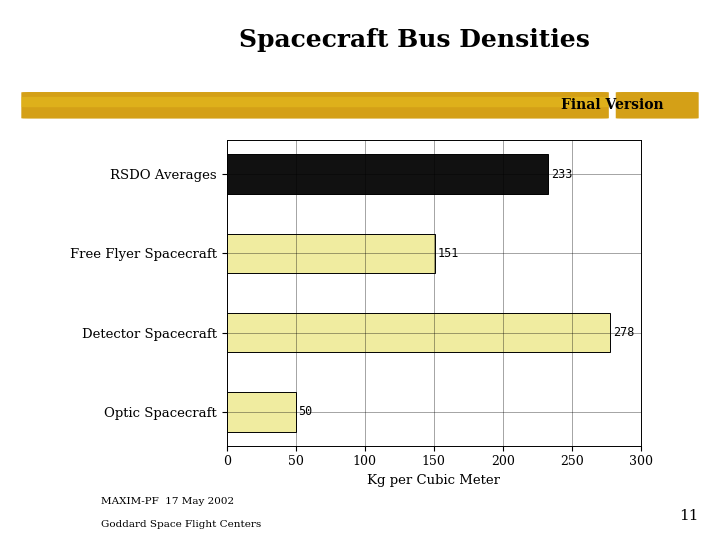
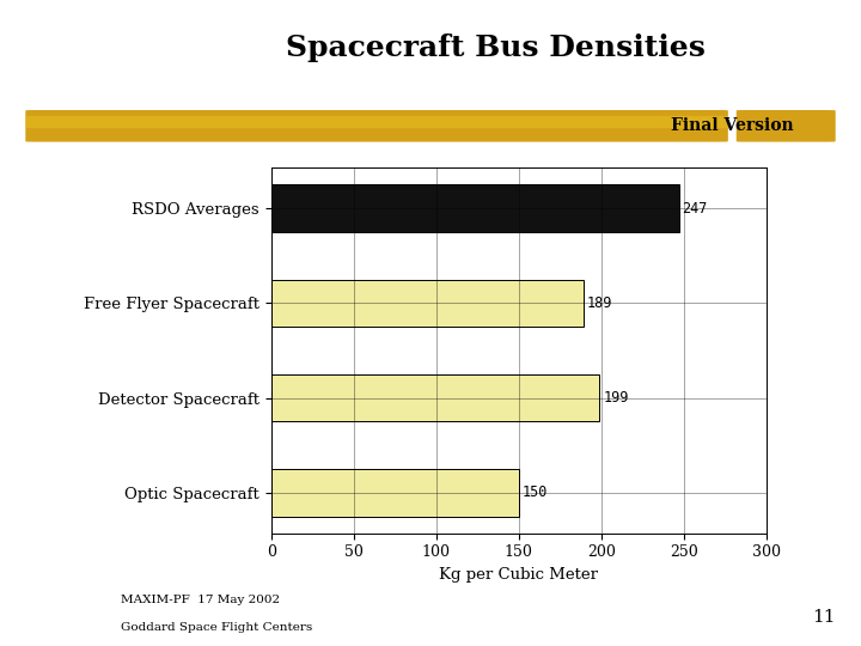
RSDO Averages: 233 -> 247
Free Flyer Spacecraft: 151 -> 189
Detector Spacecraft: 278 -> 199
Optic Spacecraft: 50 -> 150
